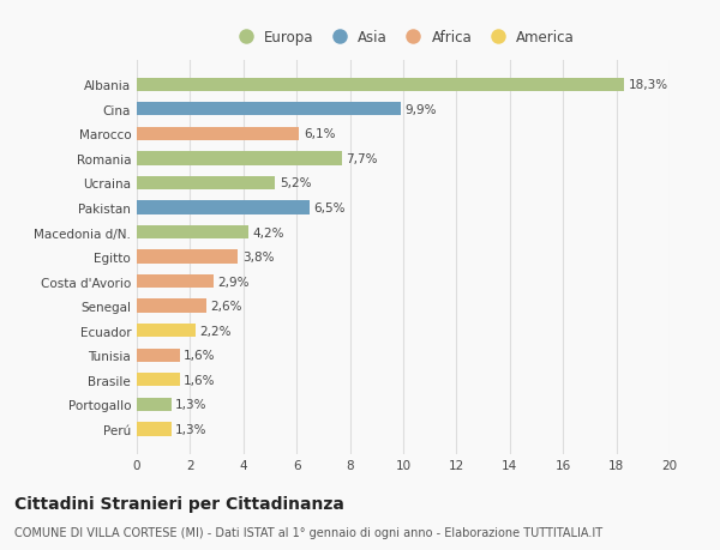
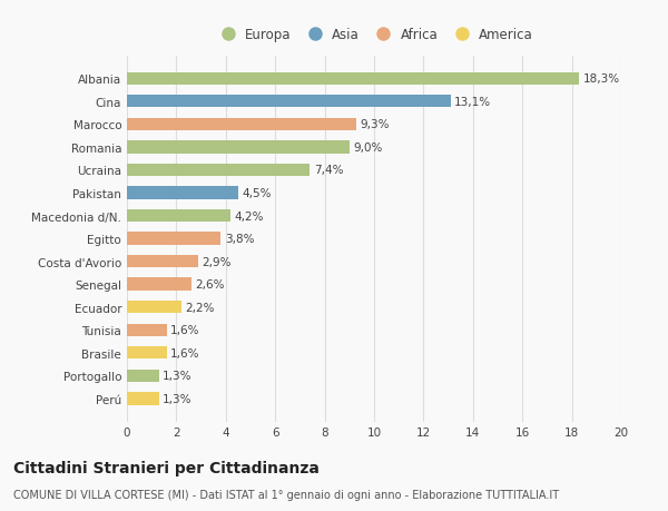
Cina: 9,9% -> 13,1%
Marocco: 6,1% -> 9,3%
Romania: 7,7% -> 9,0%
Ucraina: 5,2% -> 7,4%
Pakistan: 6,5% -> 4,5%
